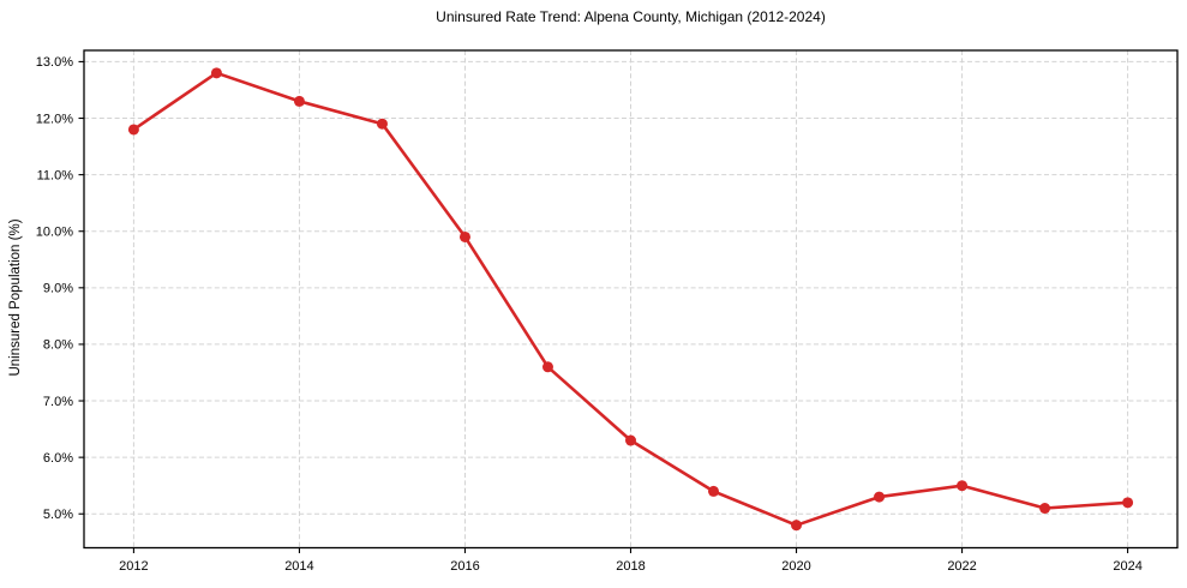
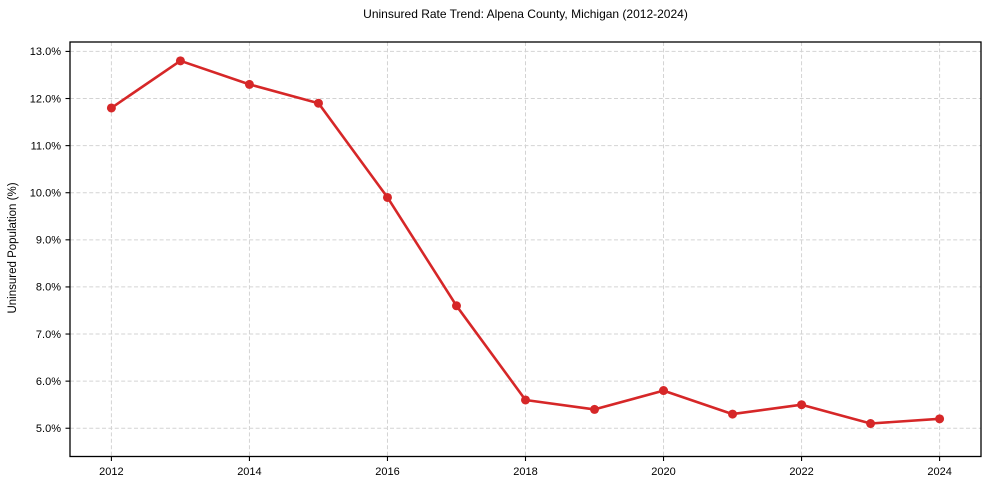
2018: 6.3% -> 5.6%
2020: 4.8% -> 5.8%
